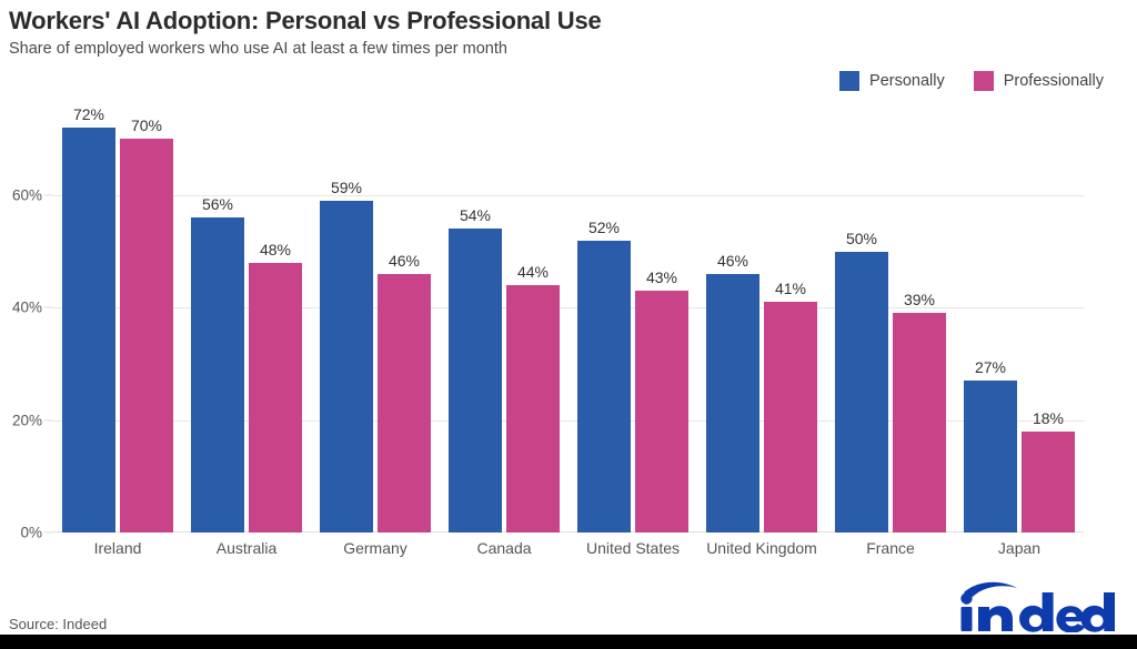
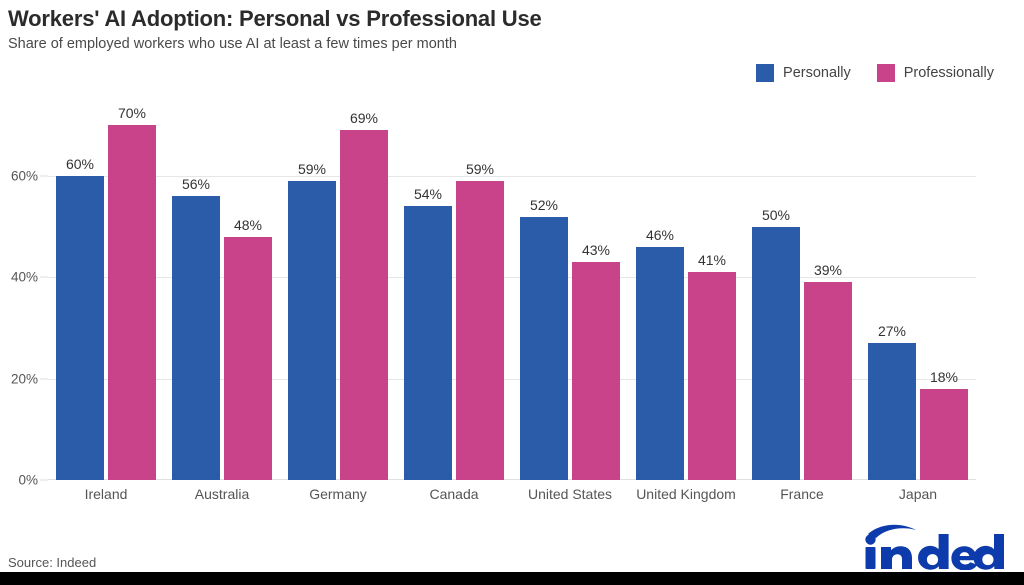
Personally/Ireland: 72% -> 60%
Professionally/Germany: 46% -> 69%
Professionally/Canada: 44% -> 59%
